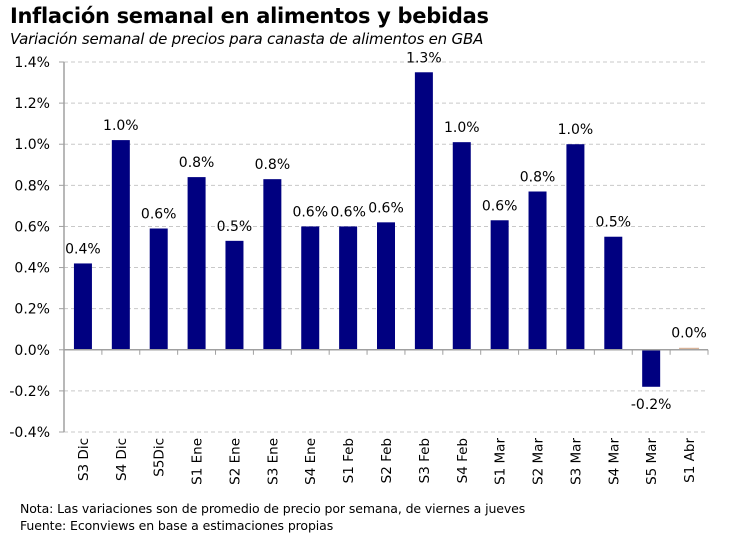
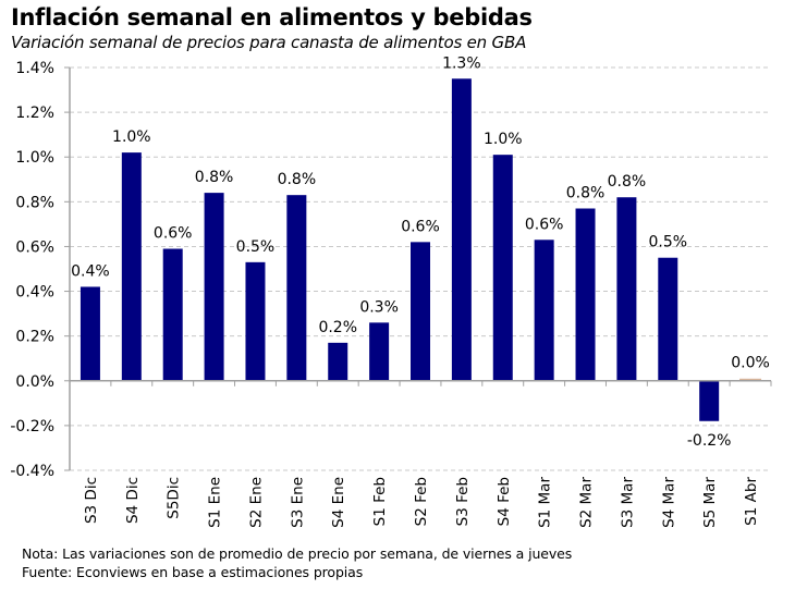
S4 Ene: 0.6% -> 0.2%
S1 Feb: 0.6% -> 0.3%
S3 Mar: 1.0% -> 0.8%
